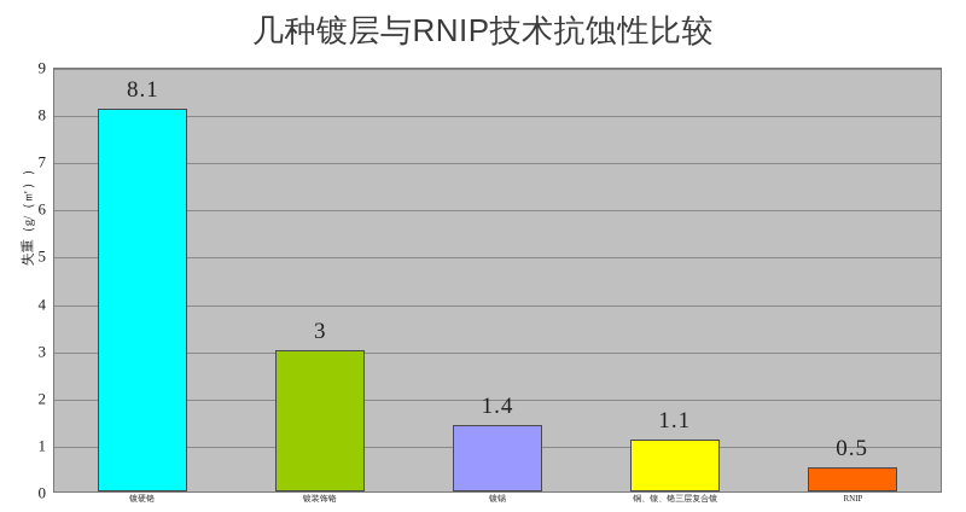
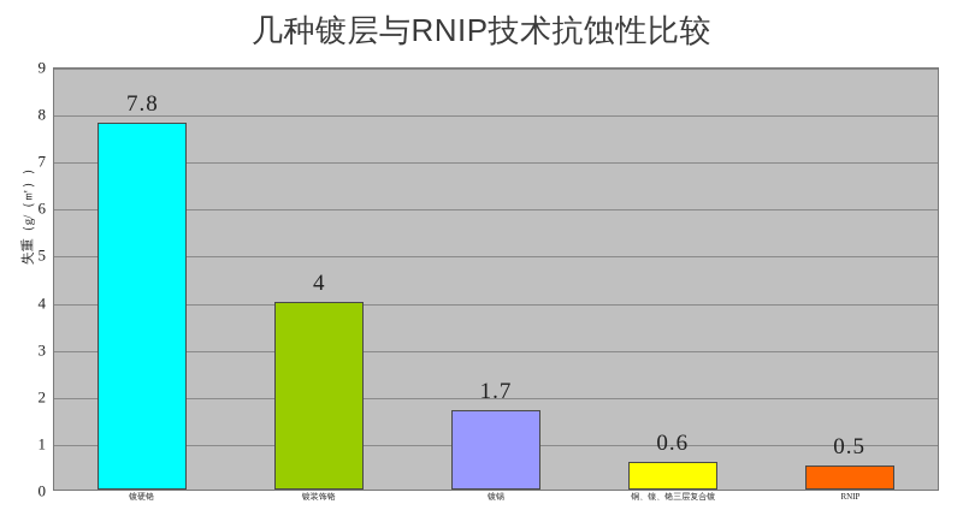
镀硬铬: 8.1 -> 7.8
镀装饰铬: 3 -> 4
镀锡: 1.4 -> 1.7
铜、镍、铬三层复合镀: 1.1 -> 0.6
